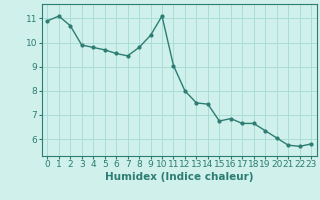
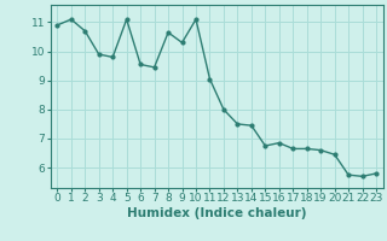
5: 9.70 -> 11.10
8: 9.80 -> 10.65
19: 6.35 -> 6.60
20: 6.05 -> 6.45
